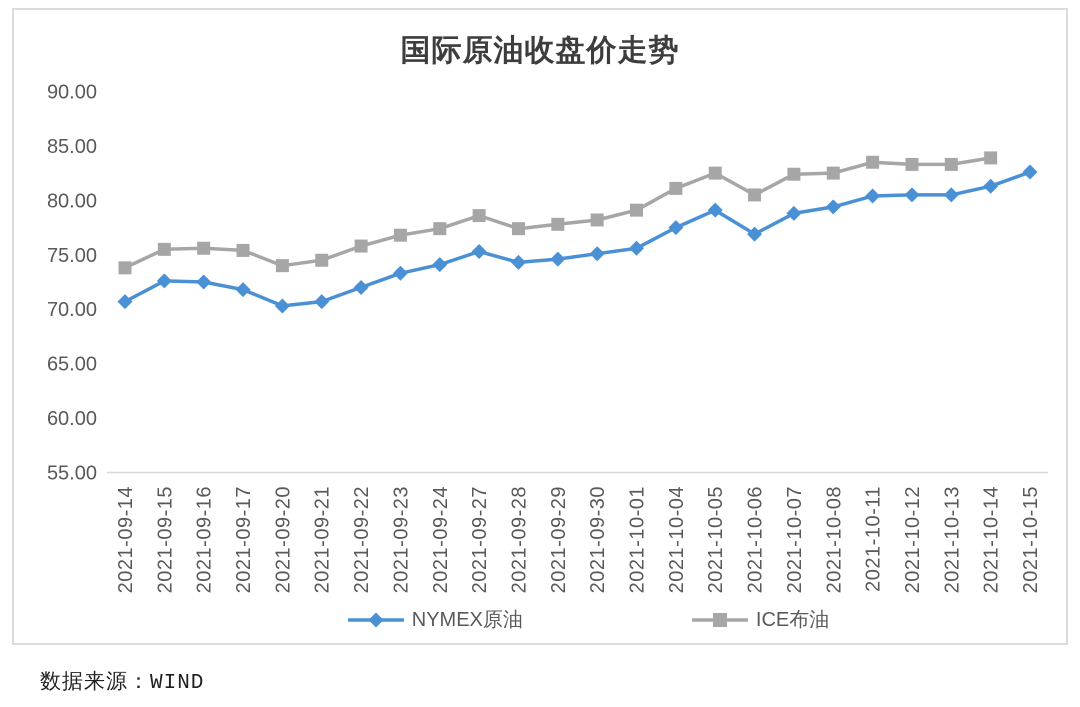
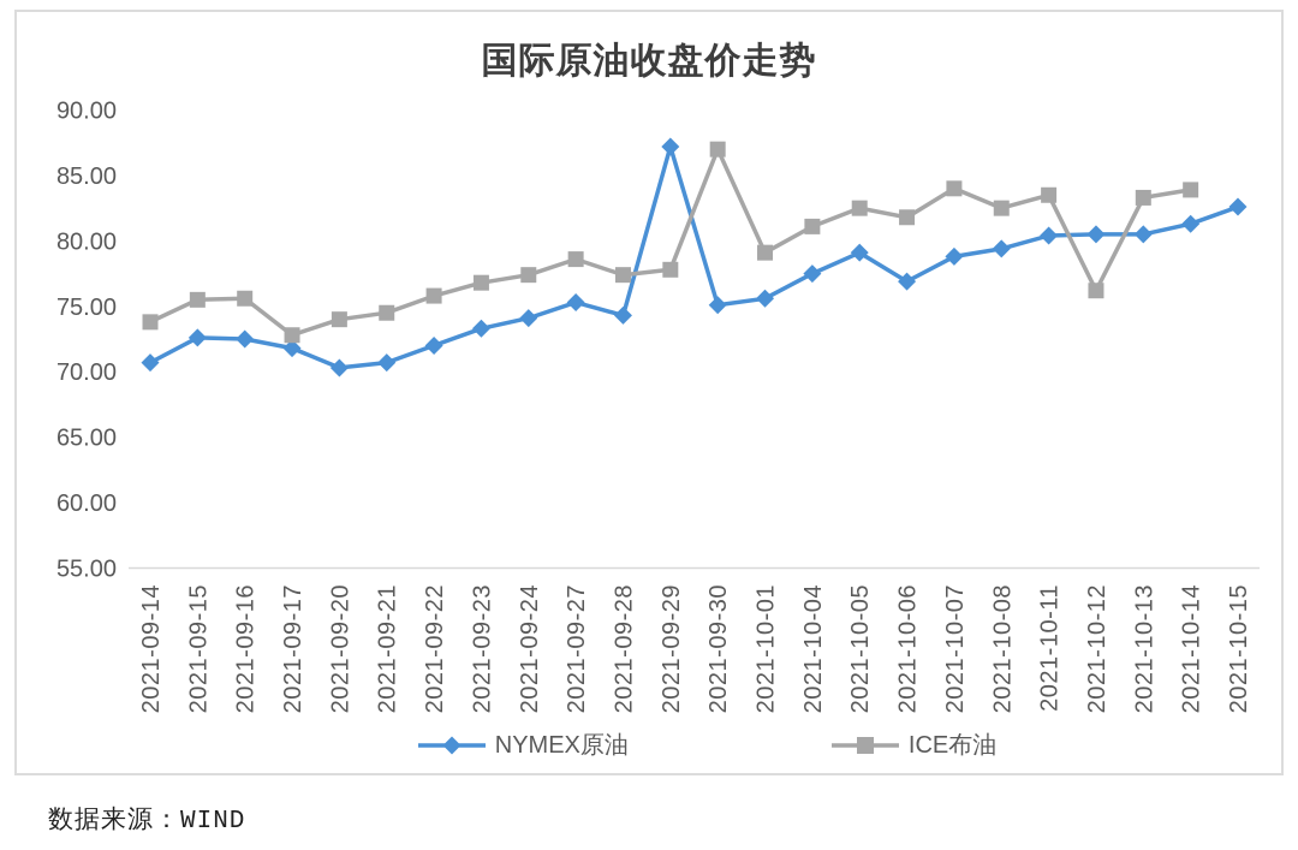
ICE布油/2021-09-17: 75.4 -> 72.8
NYMEX原油/2021-09-29: 74.6 -> 87.2
ICE布油/2021-09-30: 78.2 -> 87.0
ICE布油/2021-10-06: 80.5 -> 81.8
ICE布油/2021-10-07: 82.4 -> 84.0
ICE布油/2021-10-12: 83.3 -> 76.2
